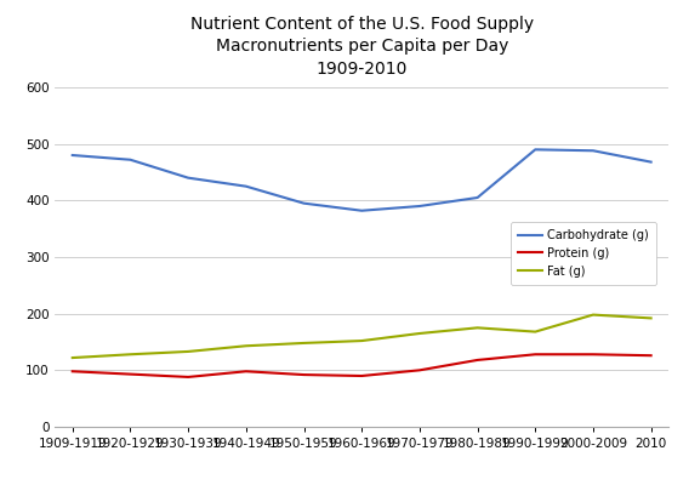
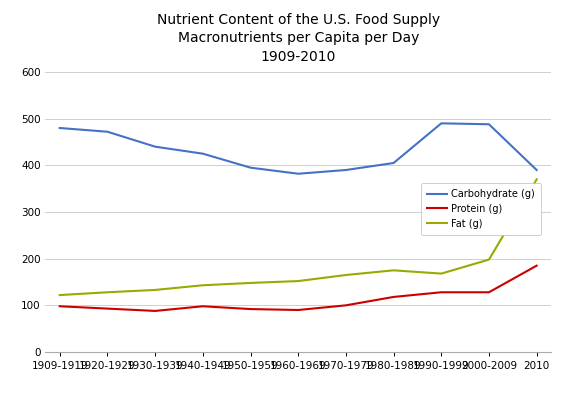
Carbohydrate (g)/2010: 468 -> 390
Protein (g)/2010: 126 -> 185
Fat (g)/2010: 192 -> 370
